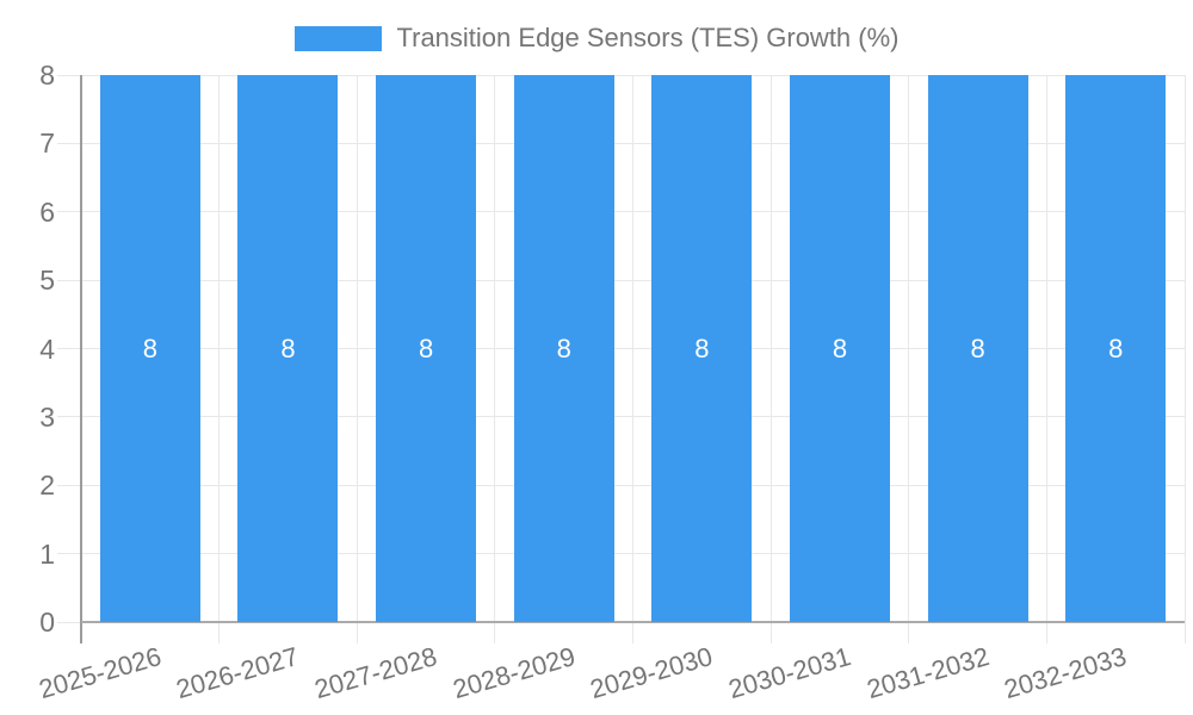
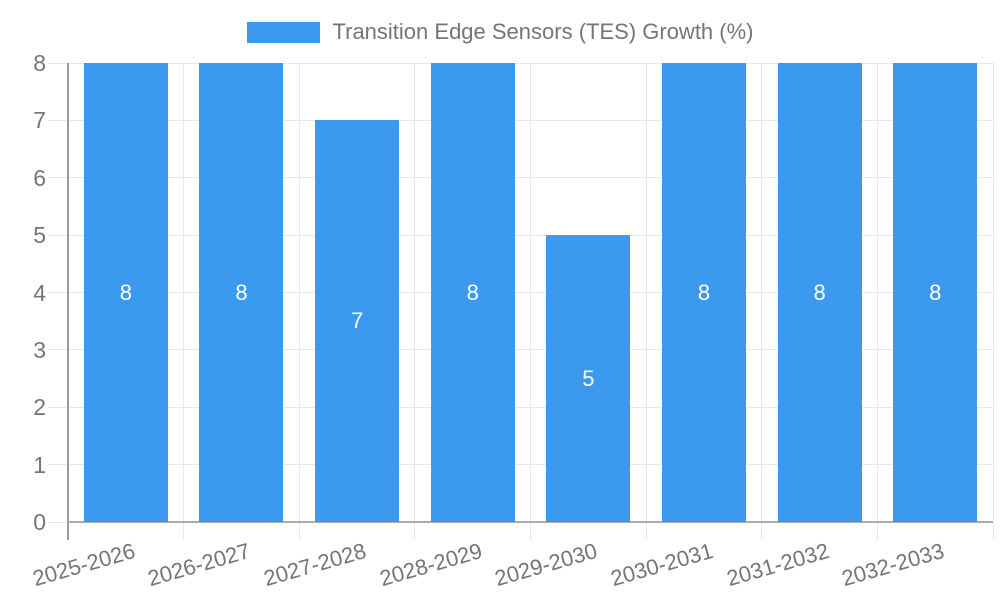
2027-2028: 8 -> 7
2029-2030: 8 -> 5
